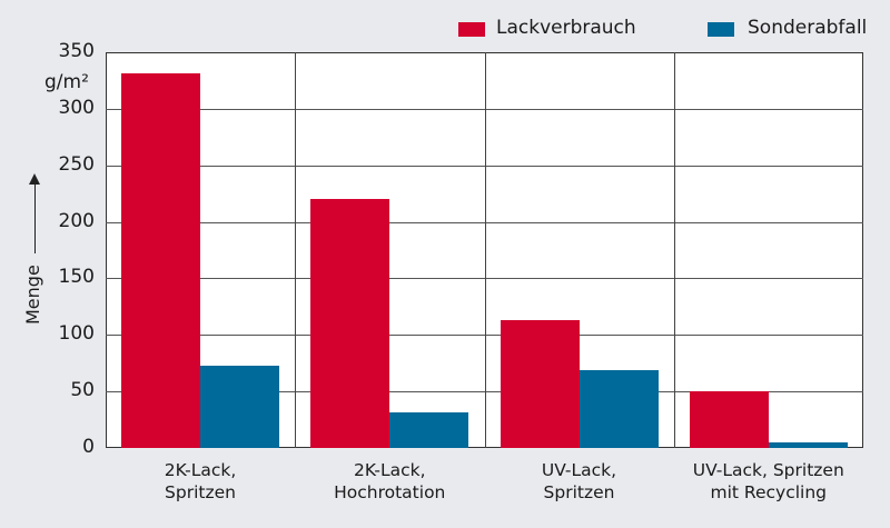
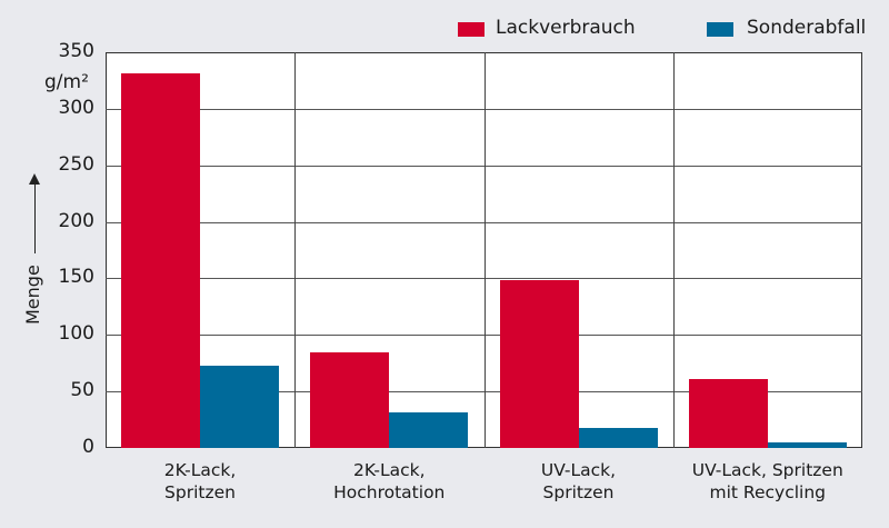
Lackverbrauch/2K-Lack, Hochrotation: 220 -> 85
Lackverbrauch/UV-Lack, Spritzen: 113 -> 148
Sonderabfall/UV-Lack, Spritzen: 69 -> 18
Lackverbrauch/UV-Lack, Spritzen mit Recycling: 50 -> 61
